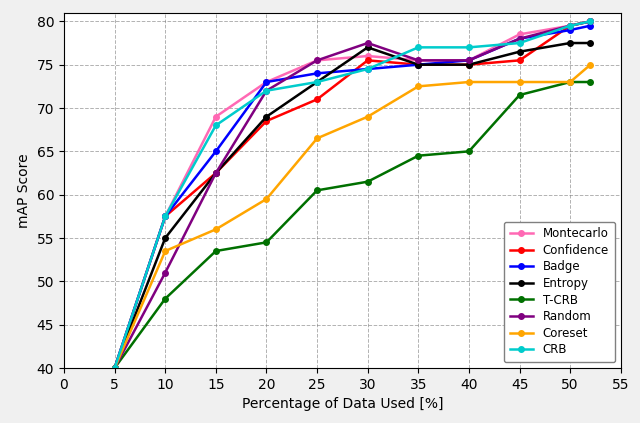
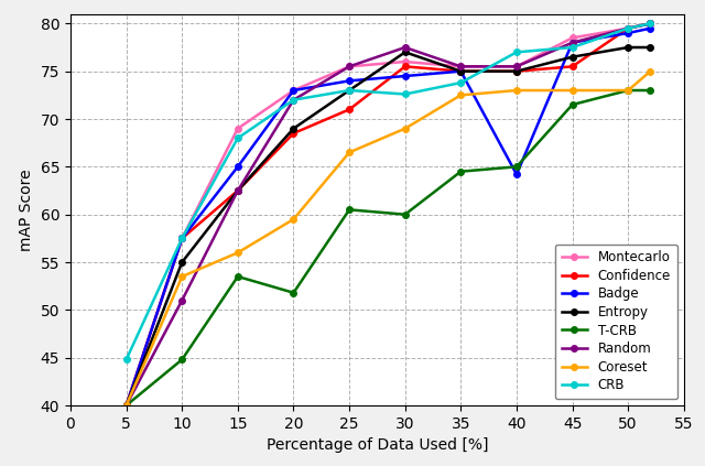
CRB/5: 40.0 -> 44.8
T-CRB/10: 48.0 -> 44.8
T-CRB/20: 54.5 -> 51.8
T-CRB/30: 61.5 -> 60.0
CRB/30: 74.5 -> 72.6
CRB/35: 77.0 -> 73.8
Badge/40: 75.5 -> 64.2
